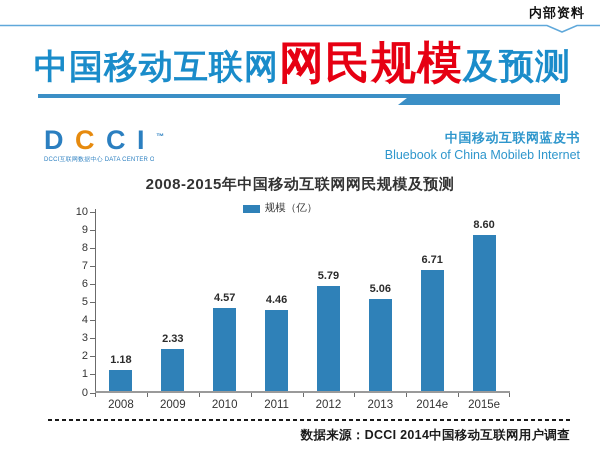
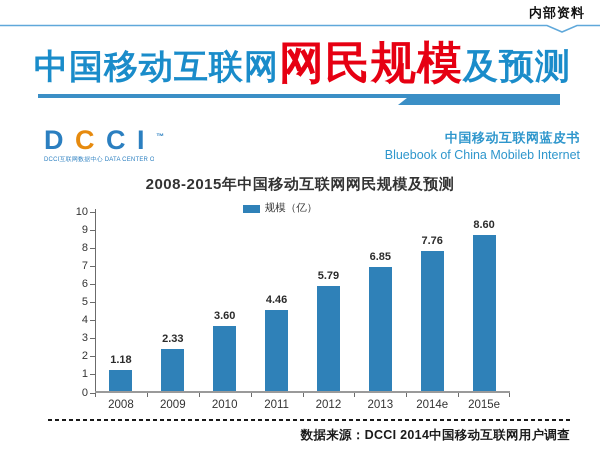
2010: 4.57 -> 3.60
2013: 5.06 -> 6.85
2014e: 6.71 -> 7.76
